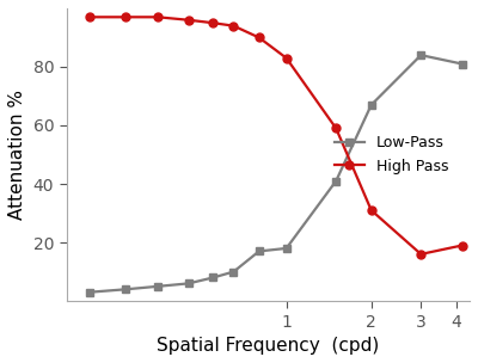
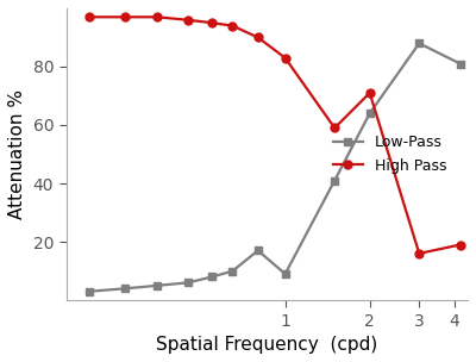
Low-Pass/1: 18 -> 9
Low-Pass/2: 67 -> 64
High Pass/2: 31 -> 71
Low-Pass/3: 84 -> 88
